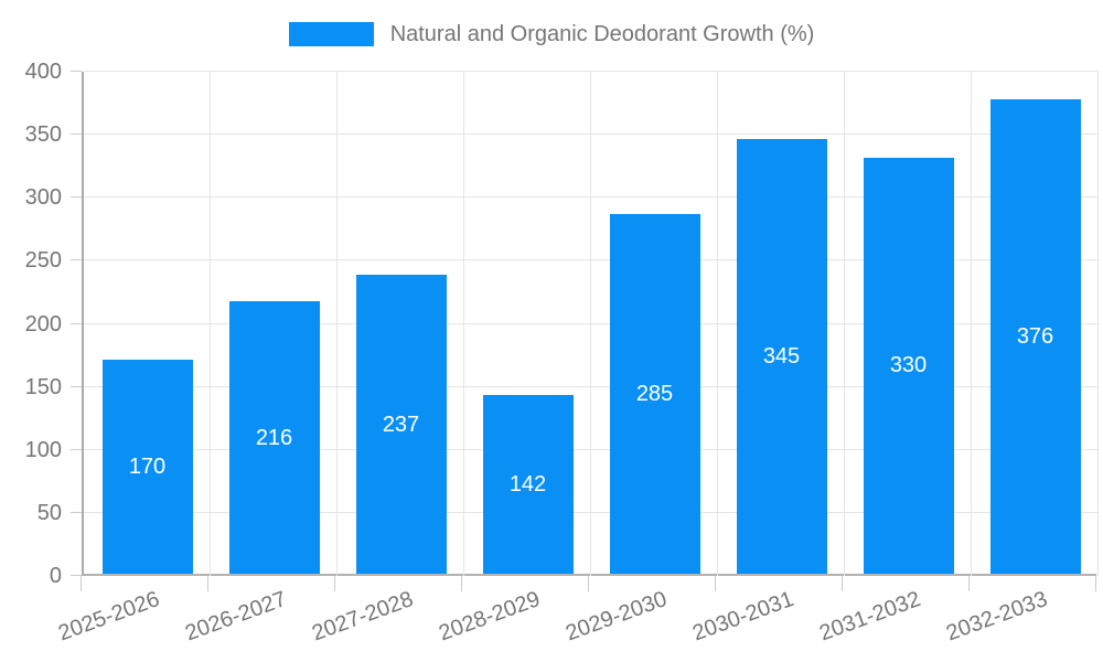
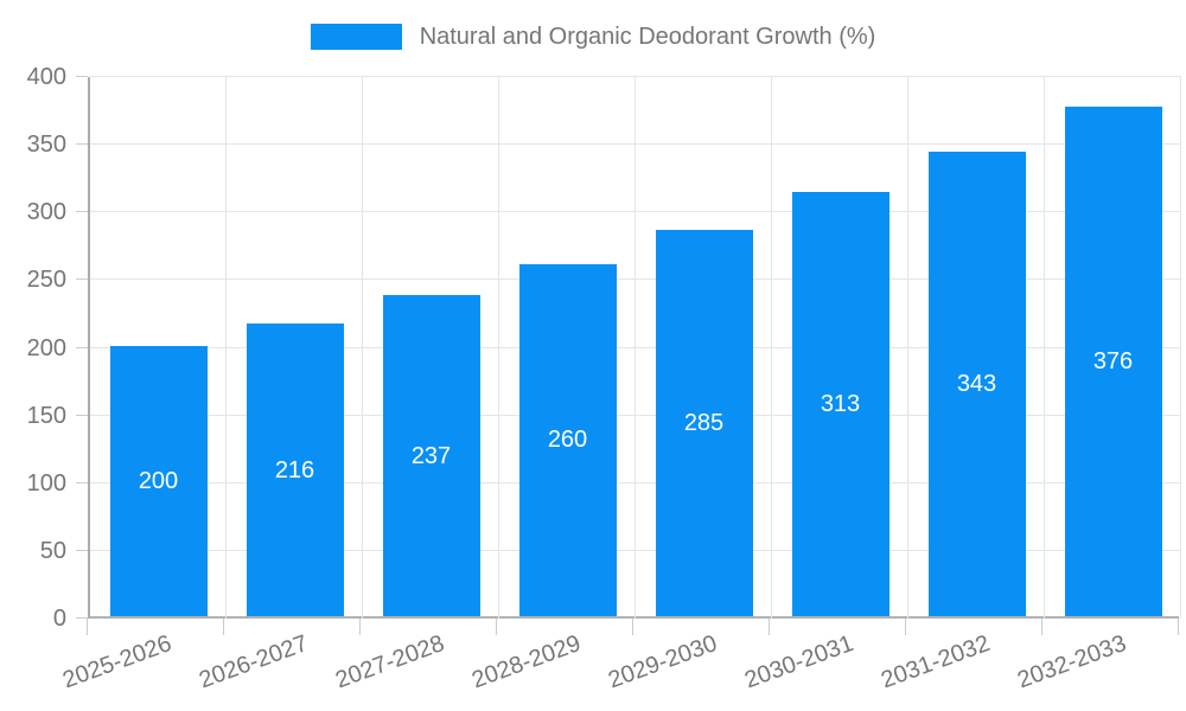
2025-2026: 170 -> 200
2028-2029: 142 -> 260
2030-2031: 345 -> 313
2031-2032: 330 -> 343
